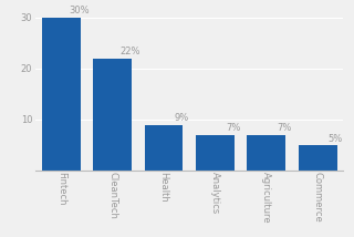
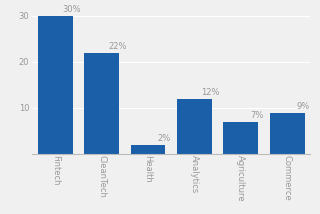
Health: 9% -> 2%
Analytics: 7% -> 12%
Commerce: 5% -> 9%
